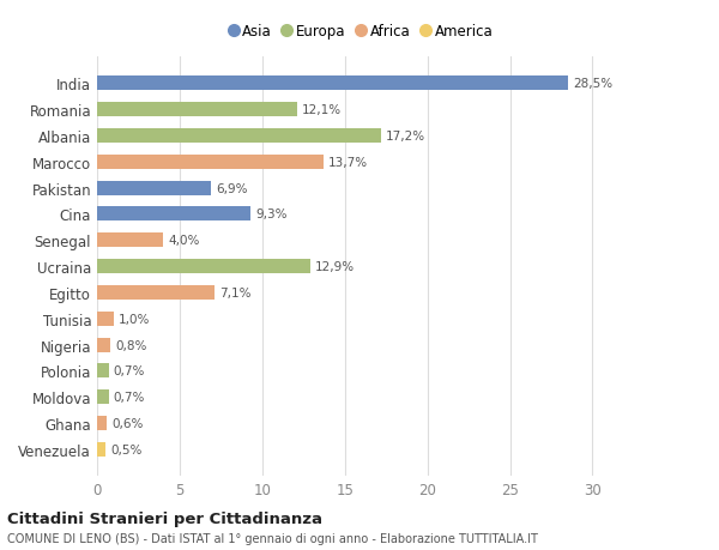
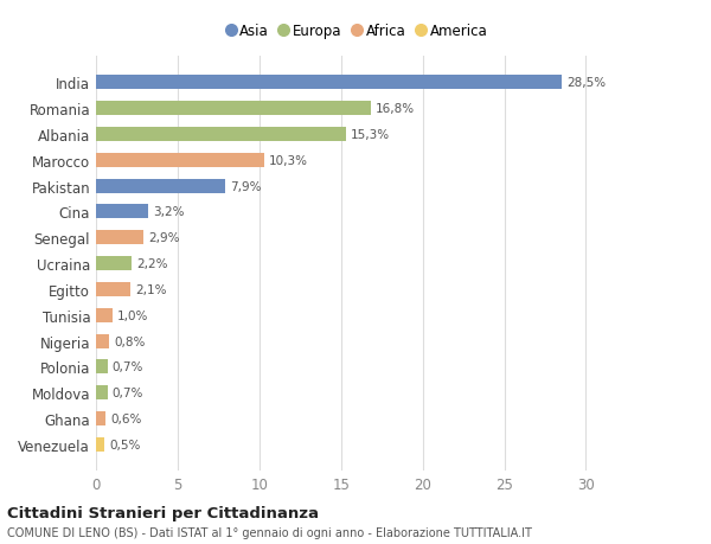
Romania: 12,1% -> 16,8%
Albania: 17,2% -> 15,3%
Marocco: 13,7% -> 10,3%
Pakistan: 6,9% -> 7,9%
Cina: 9,3% -> 3,2%
Senegal: 4,0% -> 2,9%
Ucraina: 12,9% -> 2,2%
Egitto: 7,1% -> 2,1%
